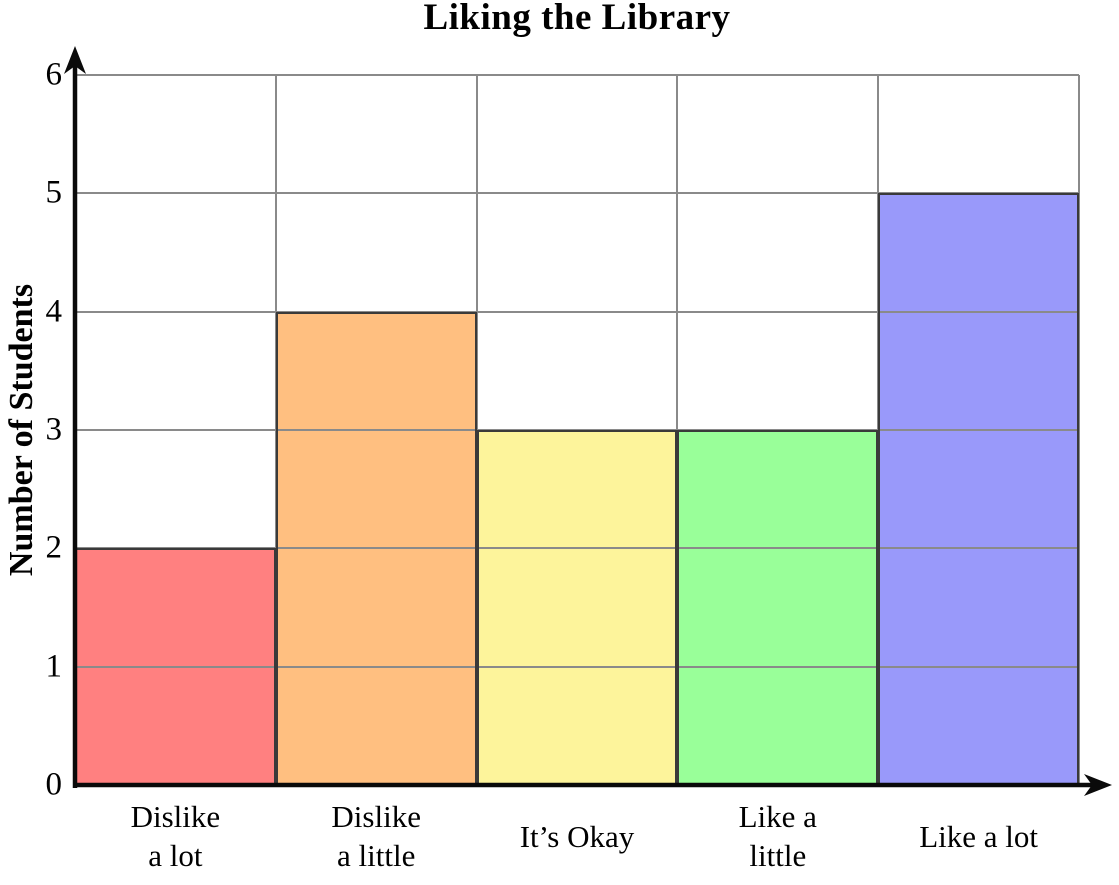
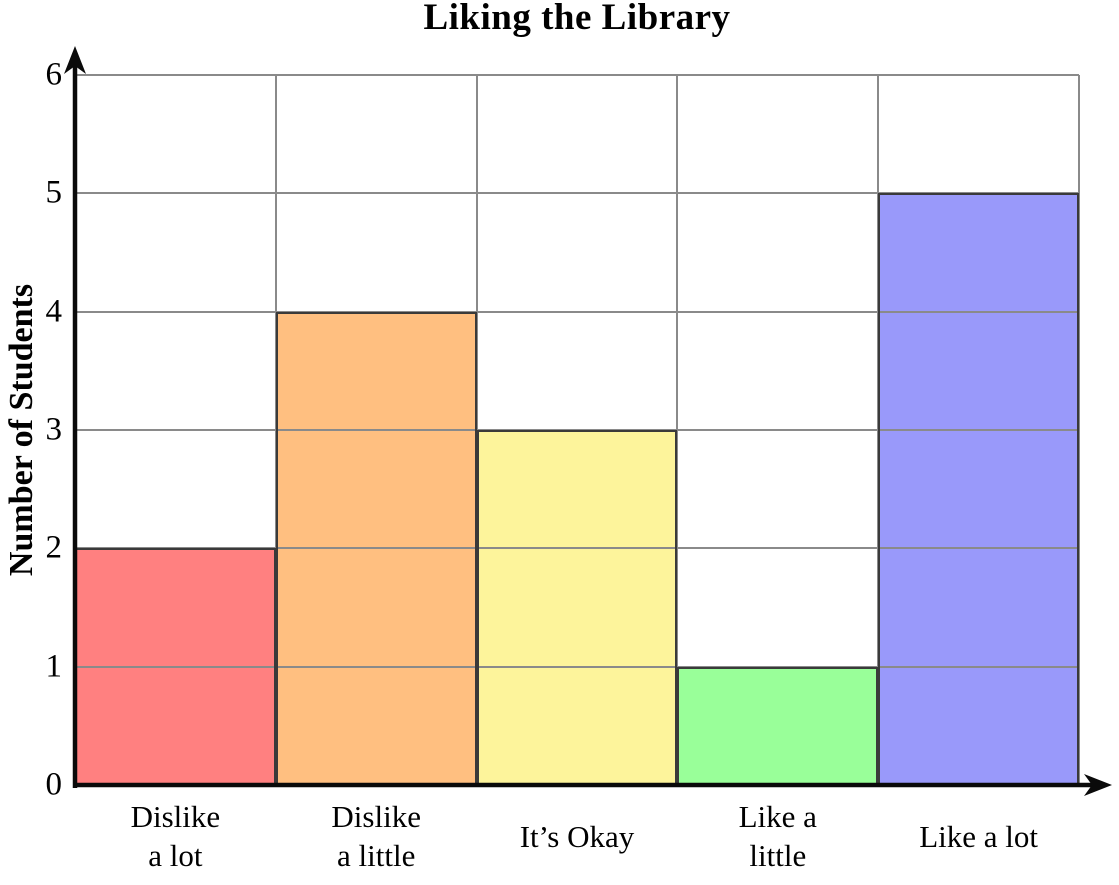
Like a little: 3 -> 1
